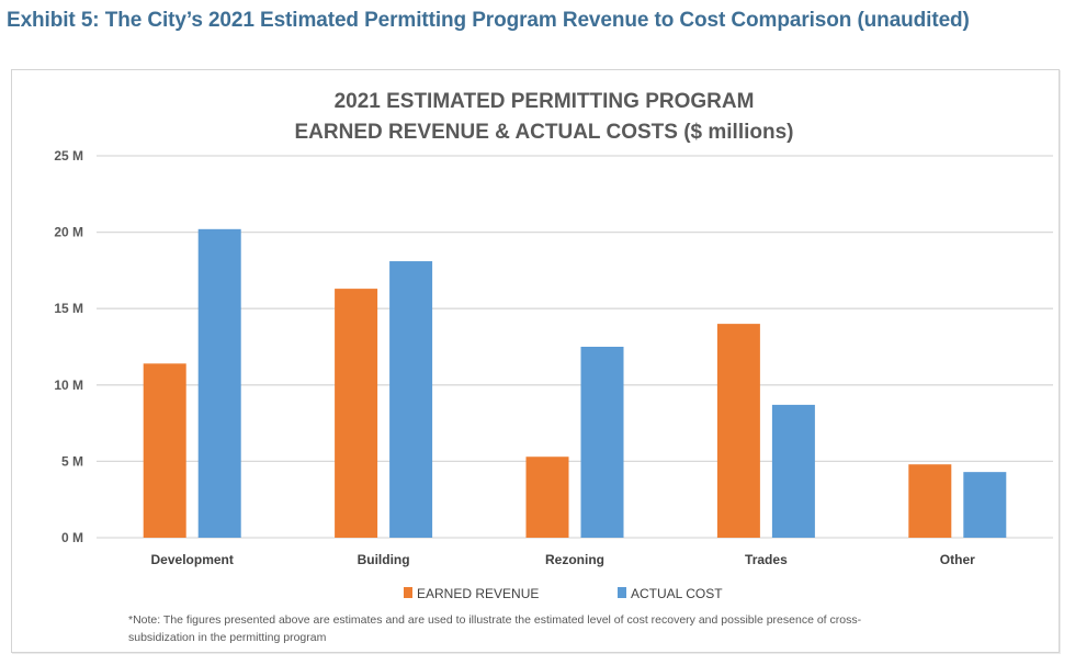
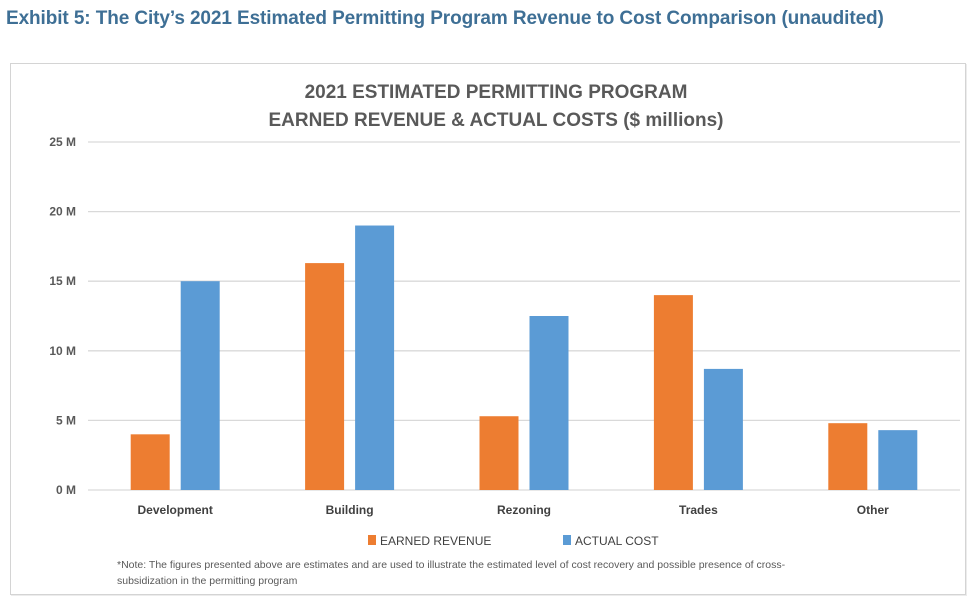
EARNED REVENUE/Development: 11.4M -> 4.0M
ACTUAL COST/Development: 20.2M -> 15.0M
ACTUAL COST/Building: 18.1M -> 19.0M
